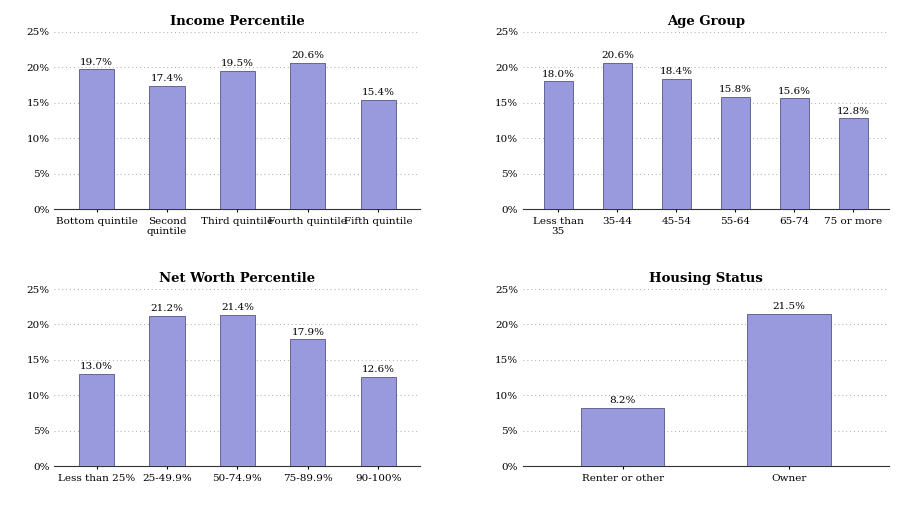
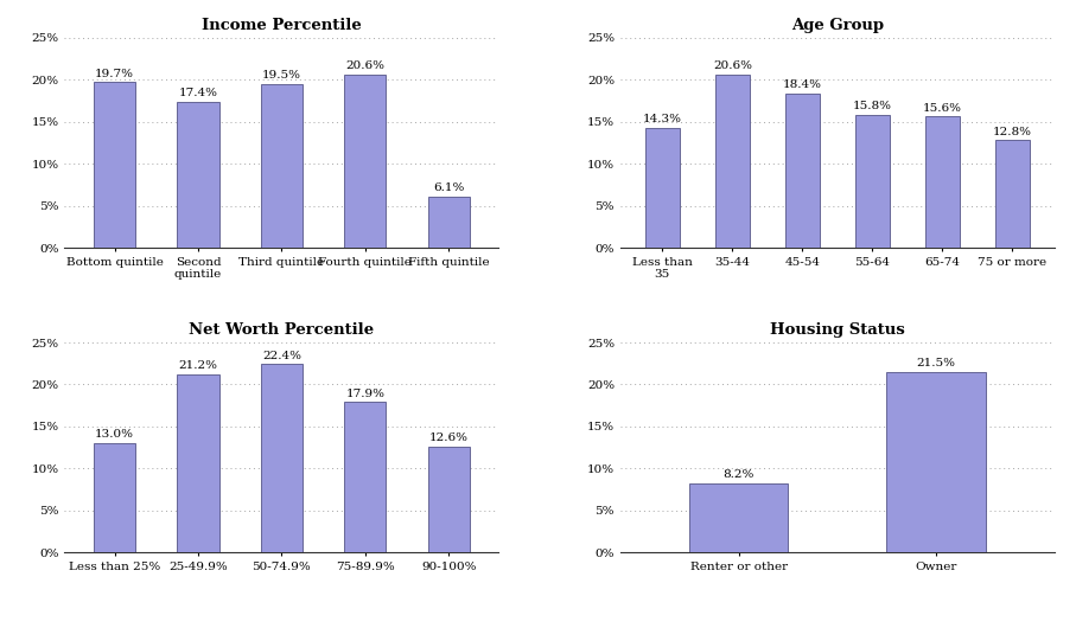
Income Percentile/Fifth quintile: 15.4% -> 6.1%
Age Group/Less than 35: 18.0% -> 14.3%
Net Worth Percentile/50-74.9%: 21.4% -> 22.4%
